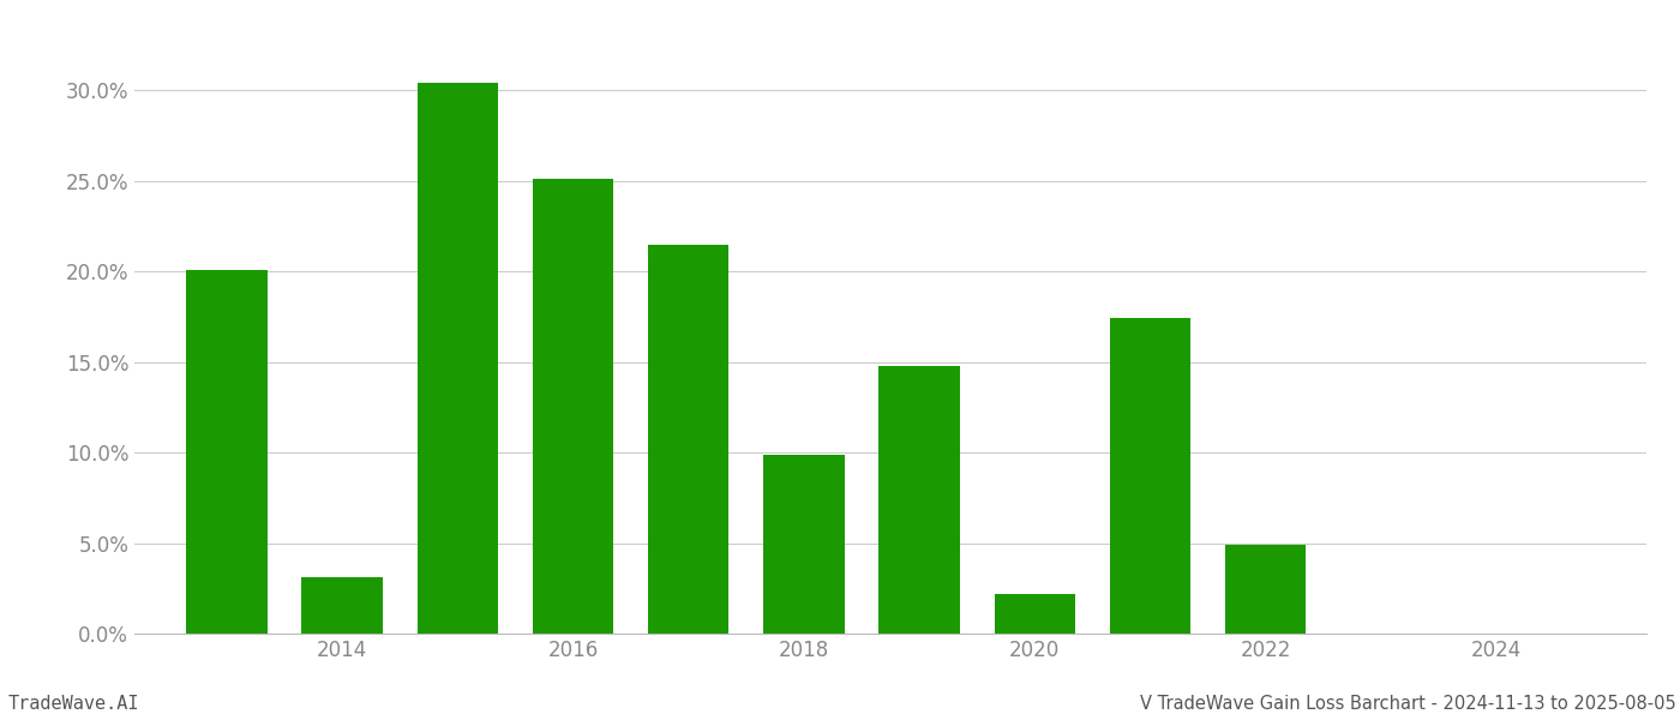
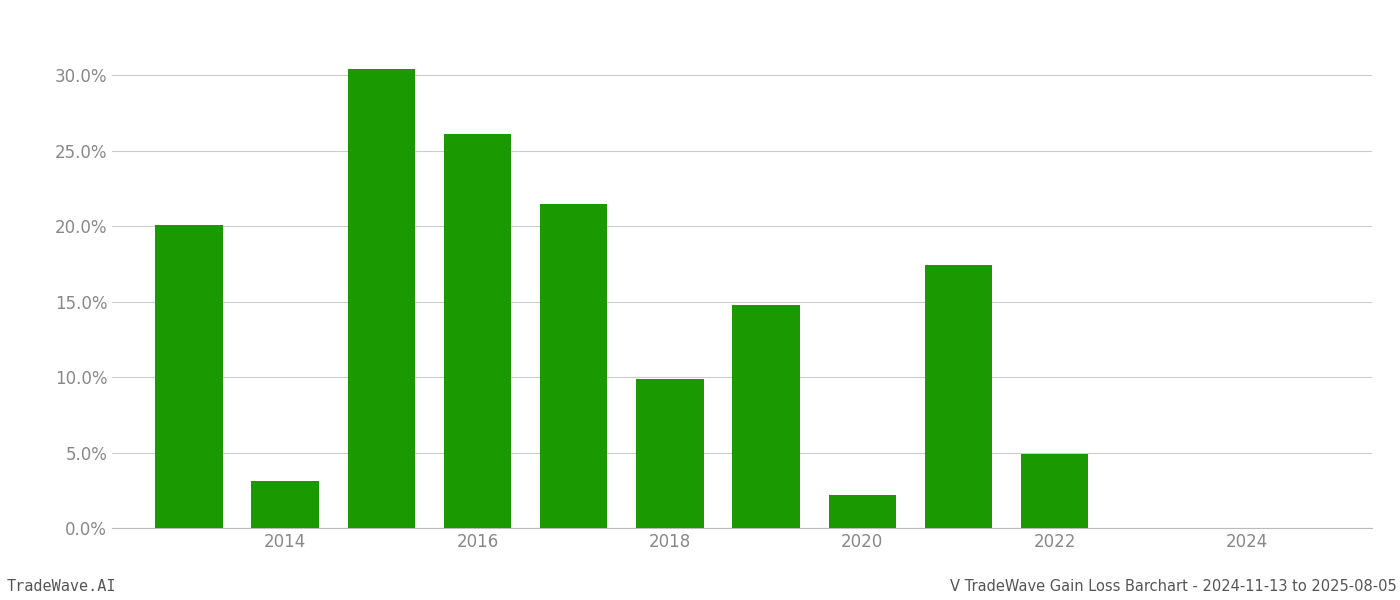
2016: 25.1% -> 26.1%
